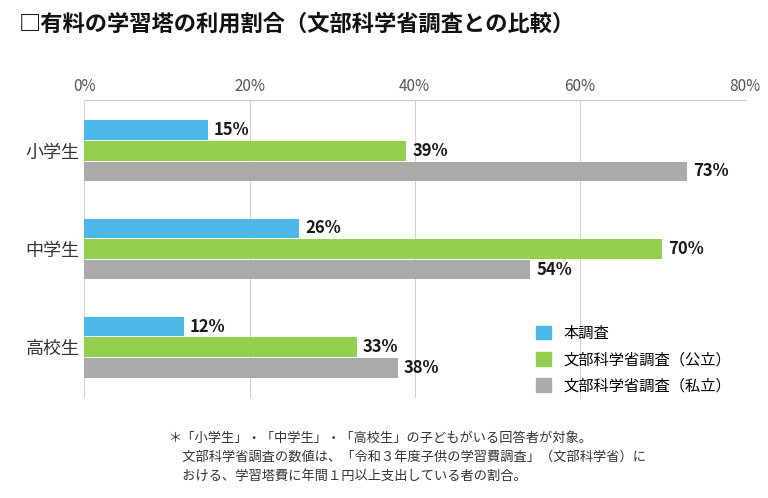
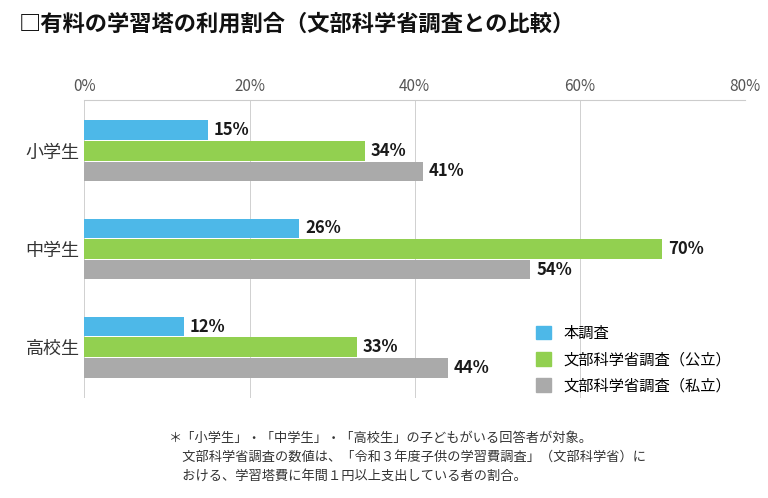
文部科学省調査（公立）/小学生: 39% -> 34%
文部科学省調査（私立）/小学生: 73% -> 41%
文部科学省調査（私立）/高校生: 38% -> 44%
